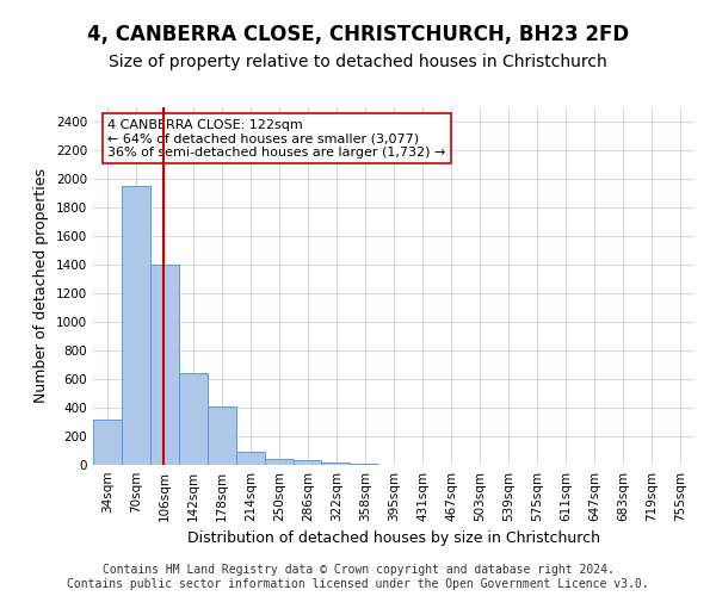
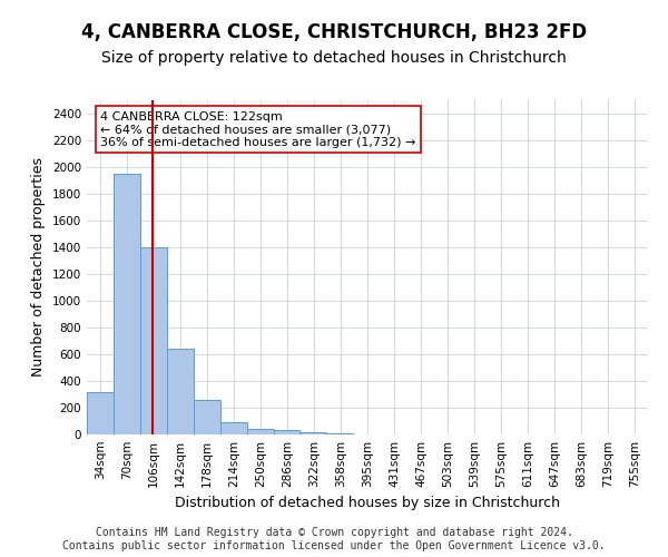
178sqm: 410 -> 260
